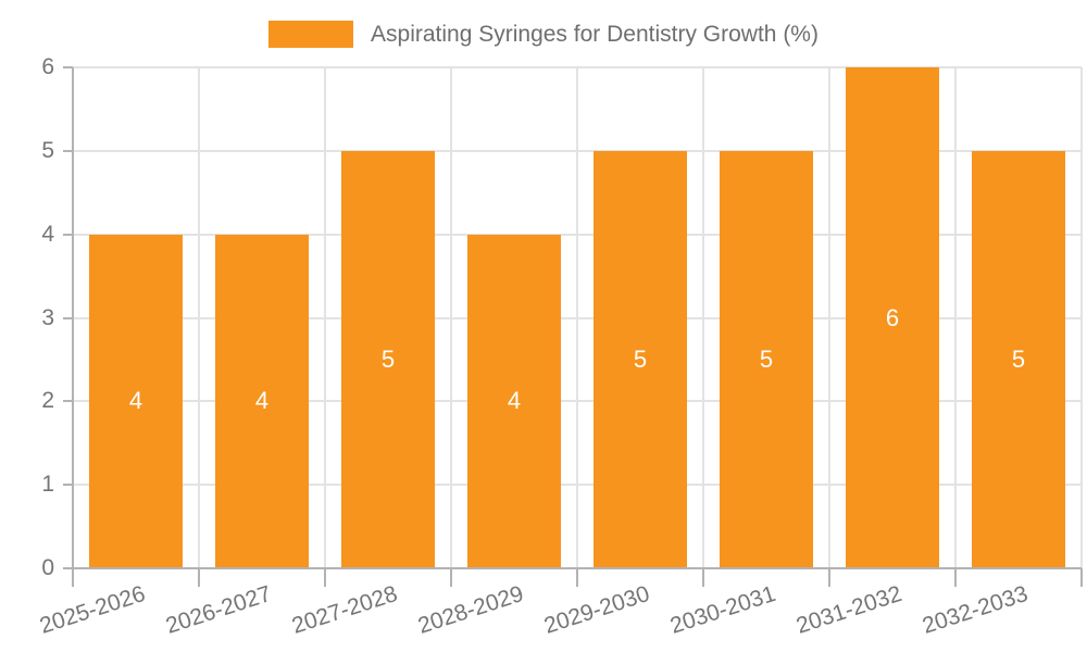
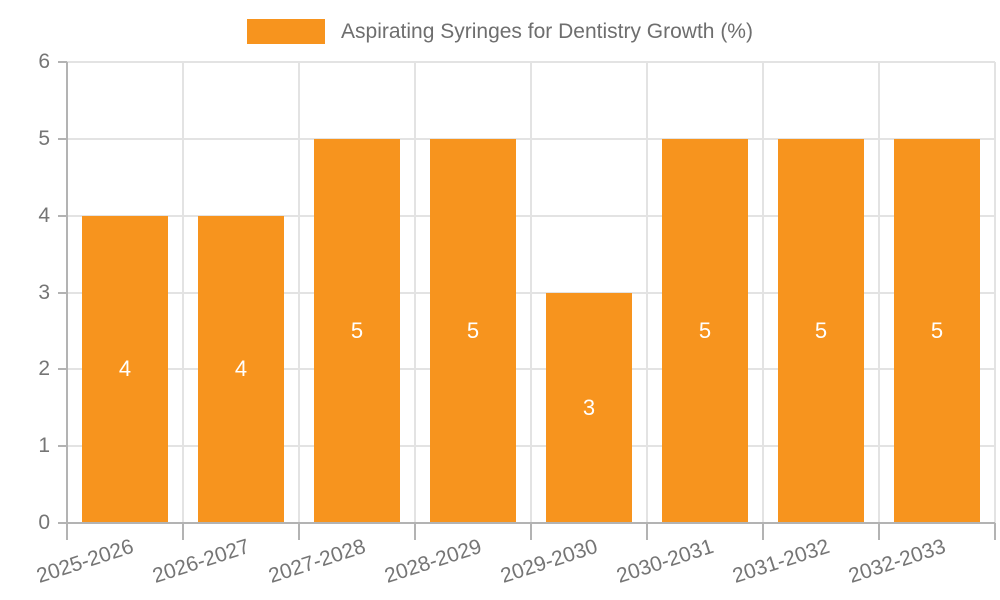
2028-2029: 4 -> 5
2029-2030: 5 -> 3
2031-2032: 6 -> 5
